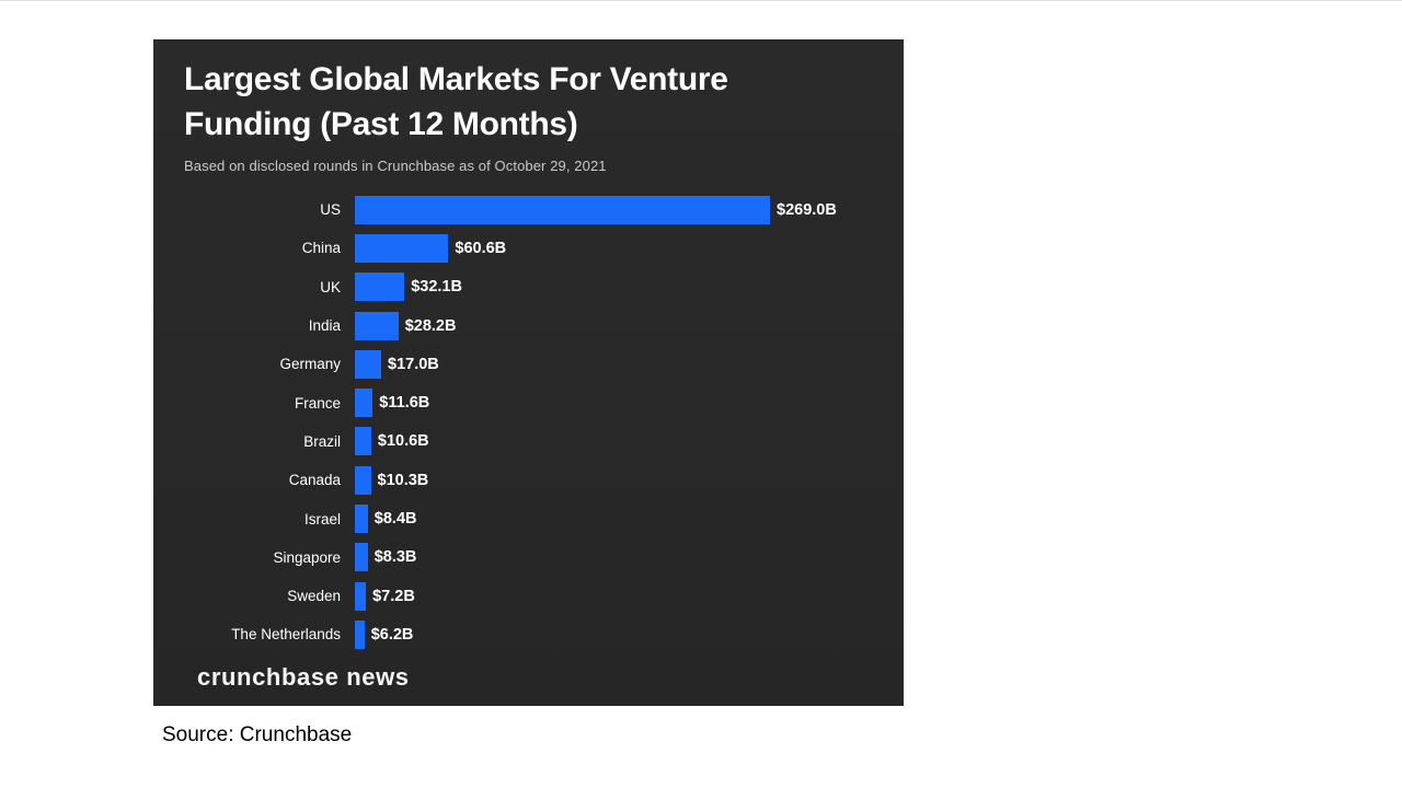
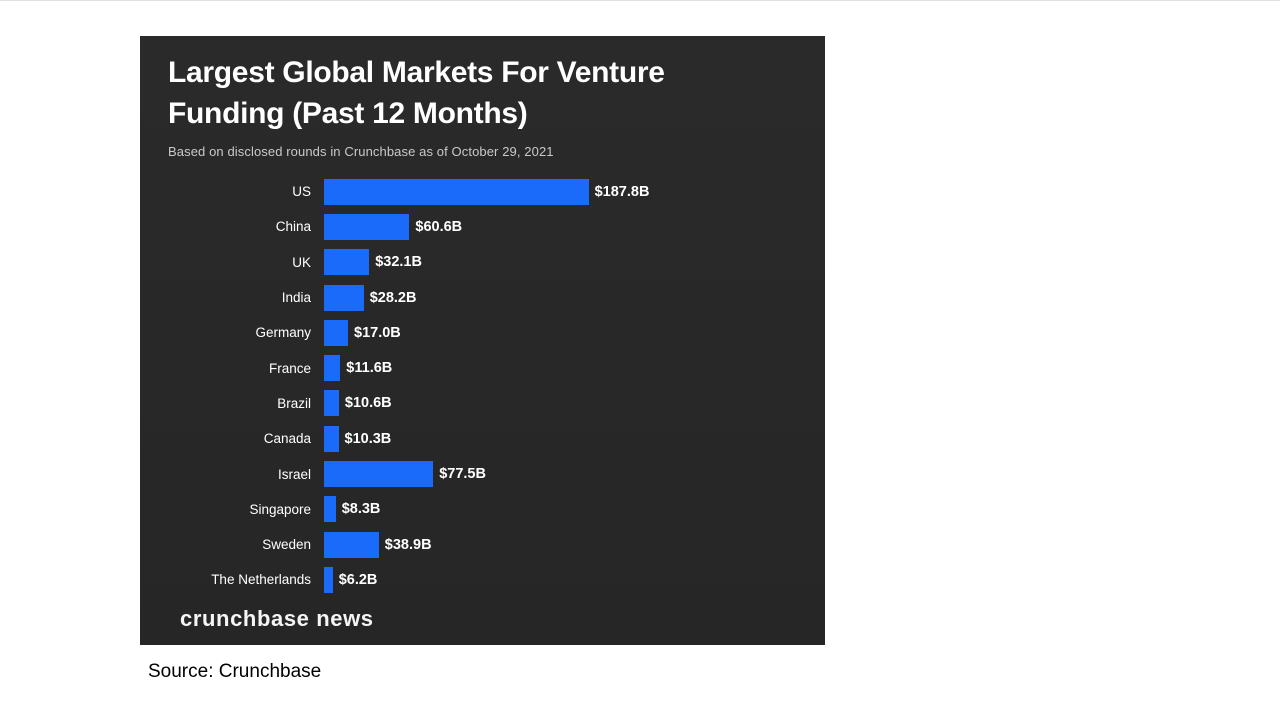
US: $269.0B -> $187.8B
Israel: $8.4B -> $77.5B
Sweden: $7.2B -> $38.9B
